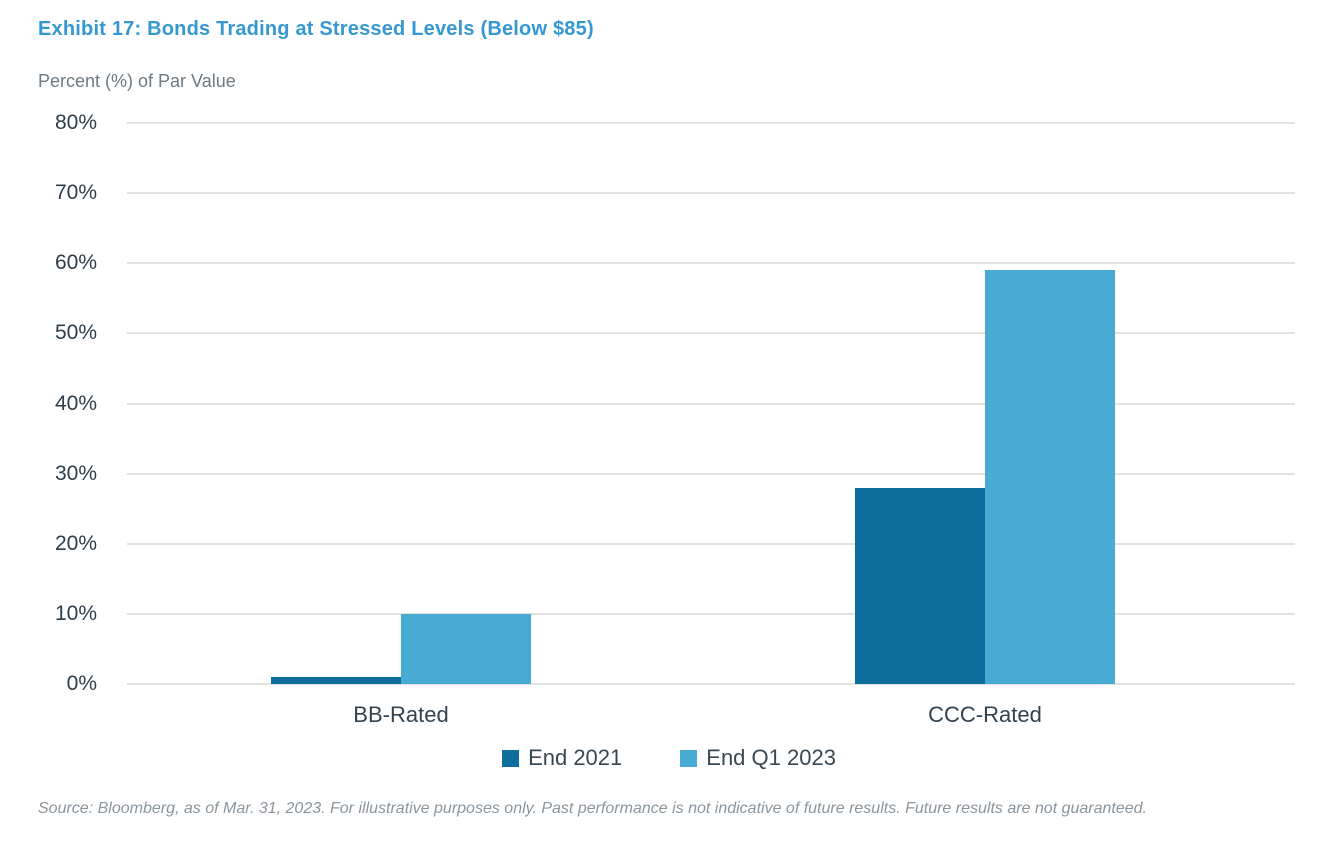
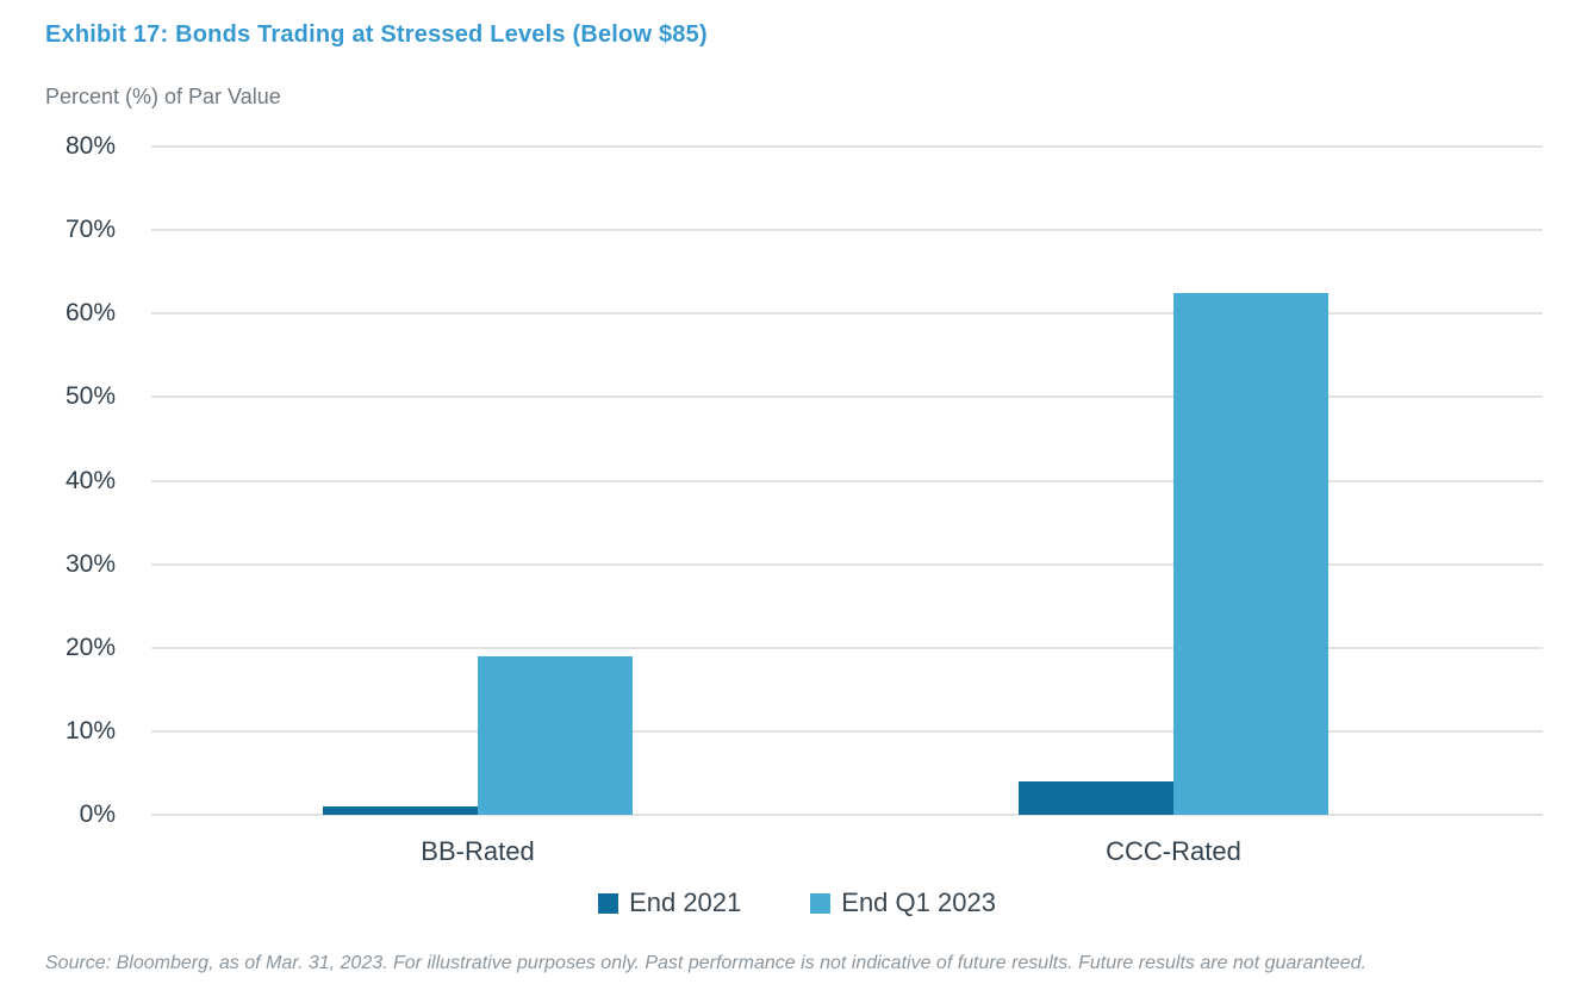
End Q1 2023/BB-Rated: 10% -> 19%
End 2021/CCC-Rated: 28% -> 4%
End Q1 2023/CCC-Rated: 59% -> 62%
